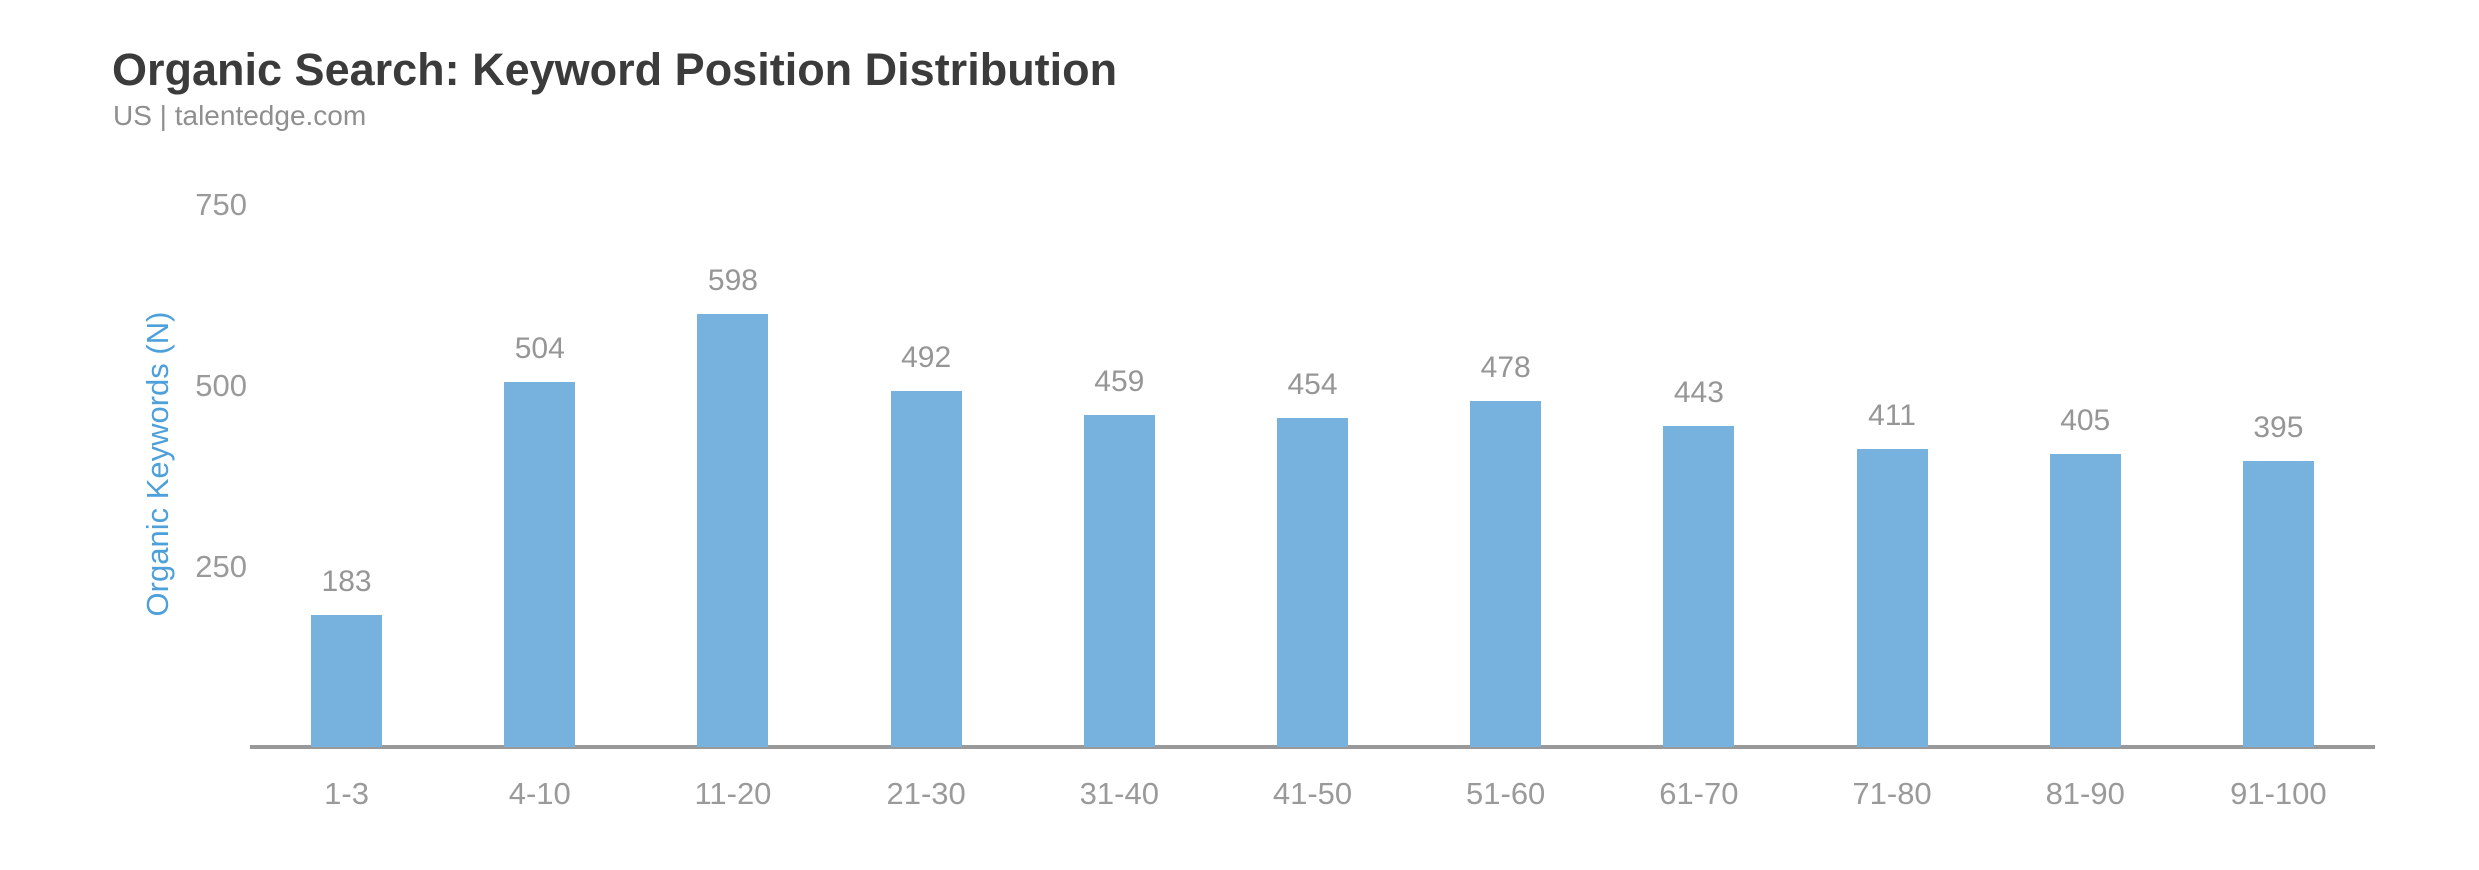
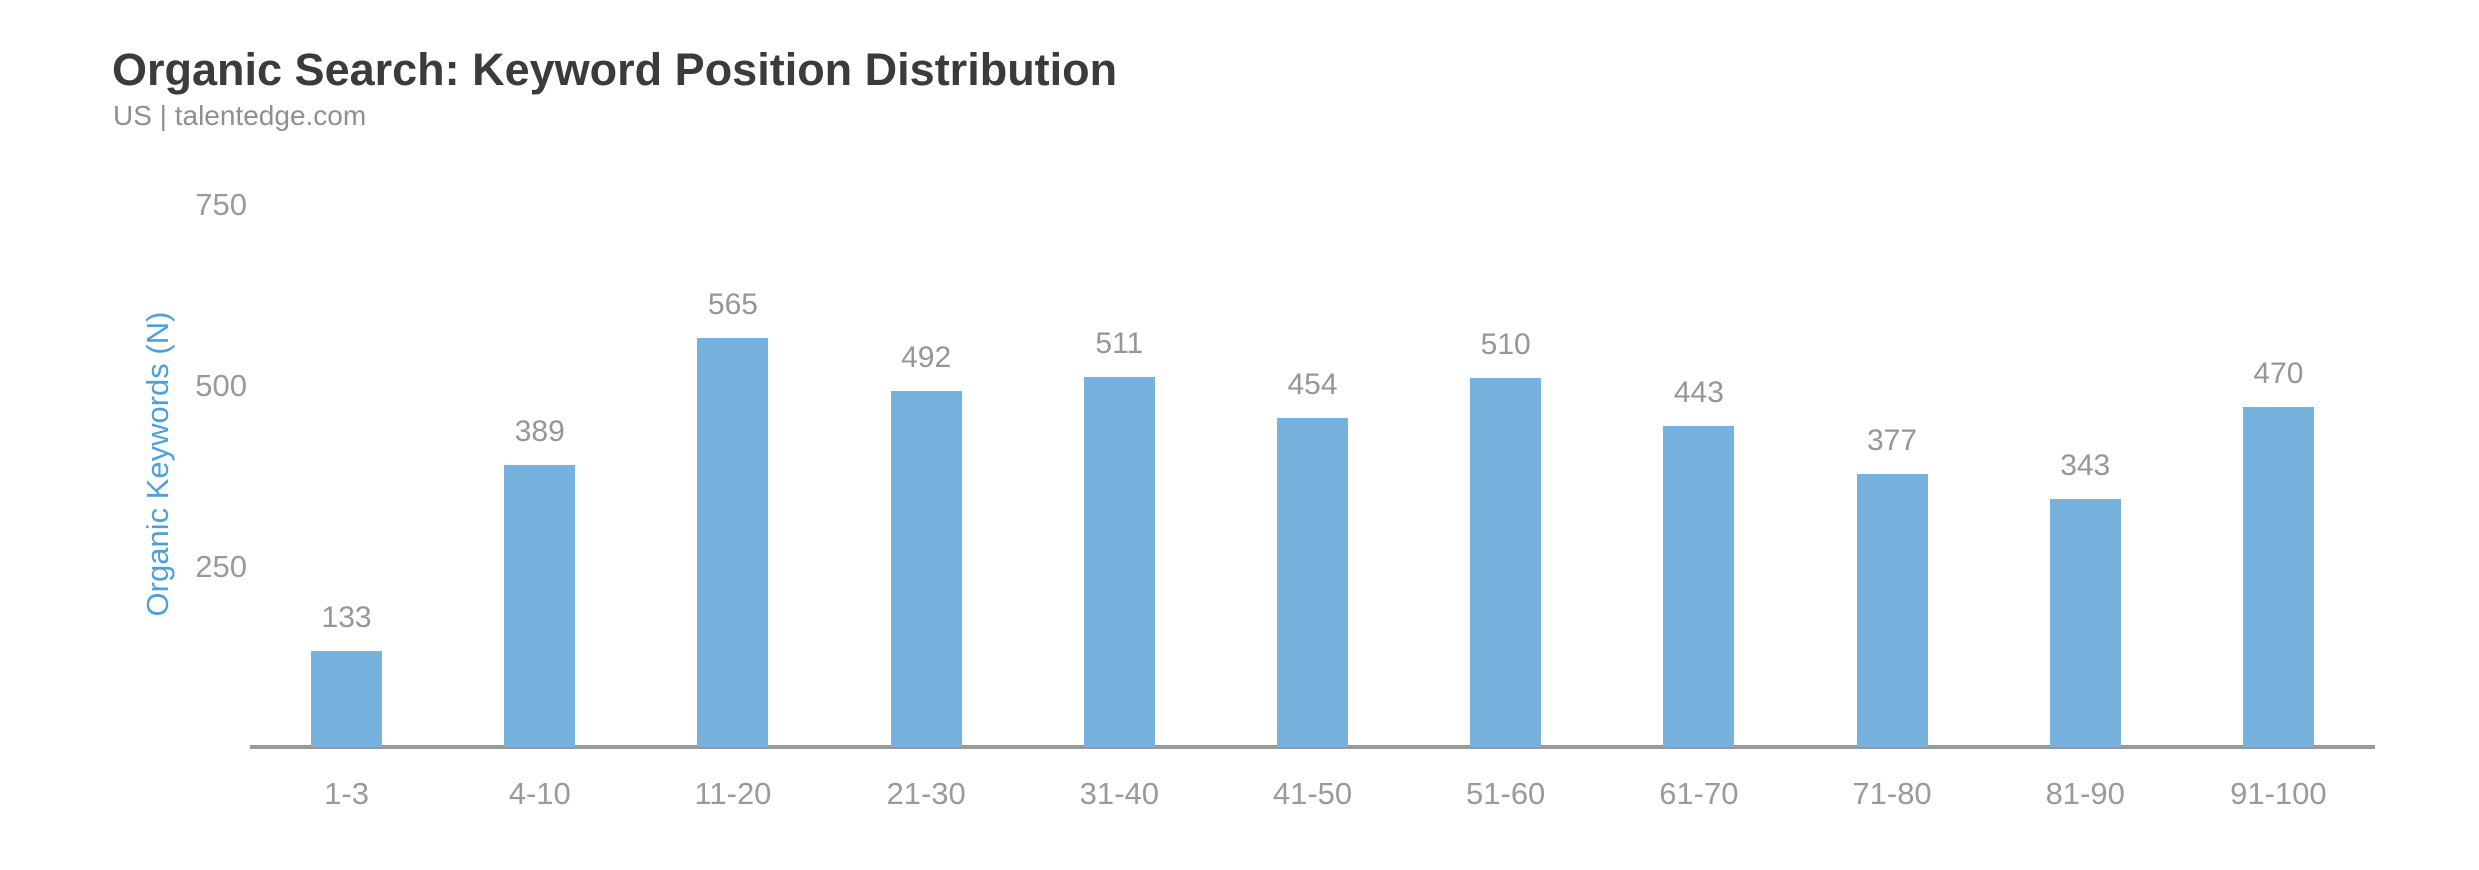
1-3: 183 -> 133
4-10: 504 -> 389
11-20: 598 -> 565
31-40: 459 -> 511
51-60: 478 -> 510
71-80: 411 -> 377
81-90: 405 -> 343
91-100: 395 -> 470
